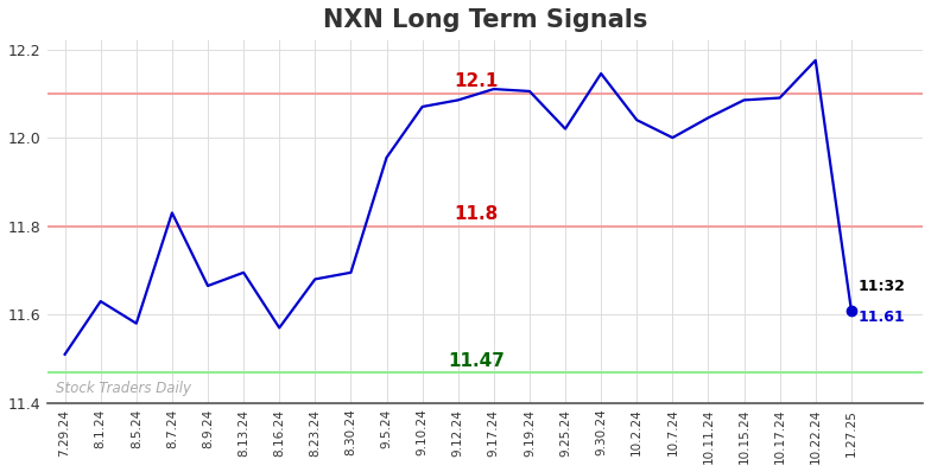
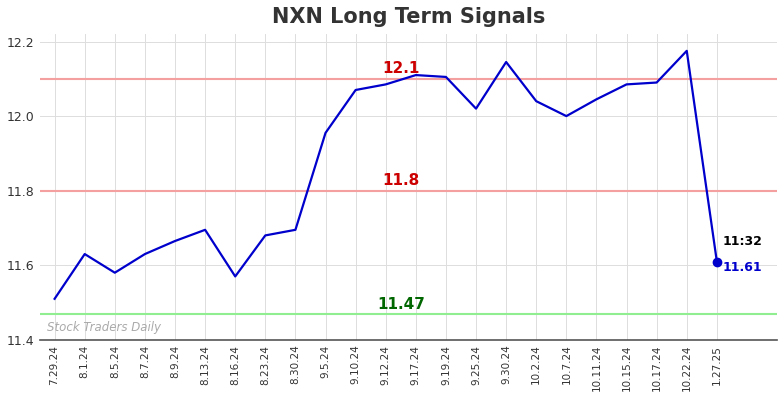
8.7.24: 11.830 -> 11.630
